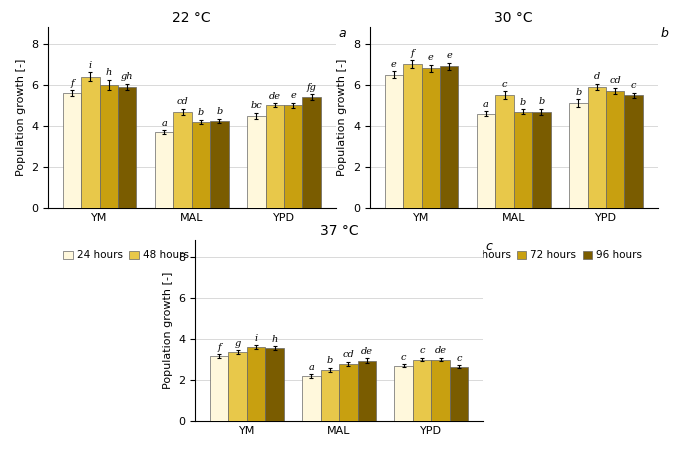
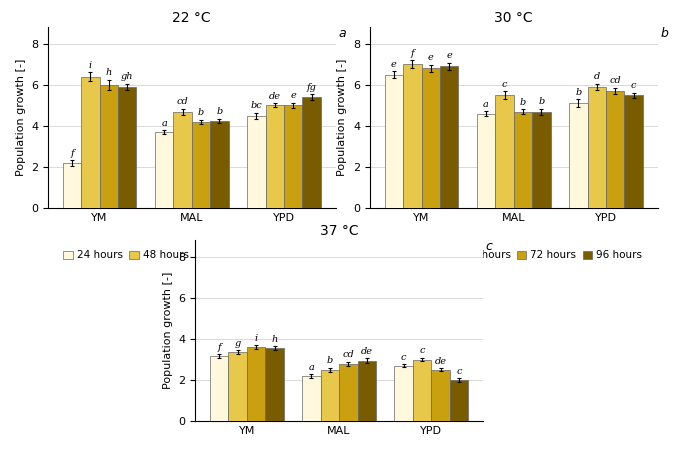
22 °C/24 hours/YM: 5.6 -> 2.2
37 °C/72 hours/YPD: 3.0 -> 2.5
37 °C/96 hours/YPD: 2.65 -> 2.00
